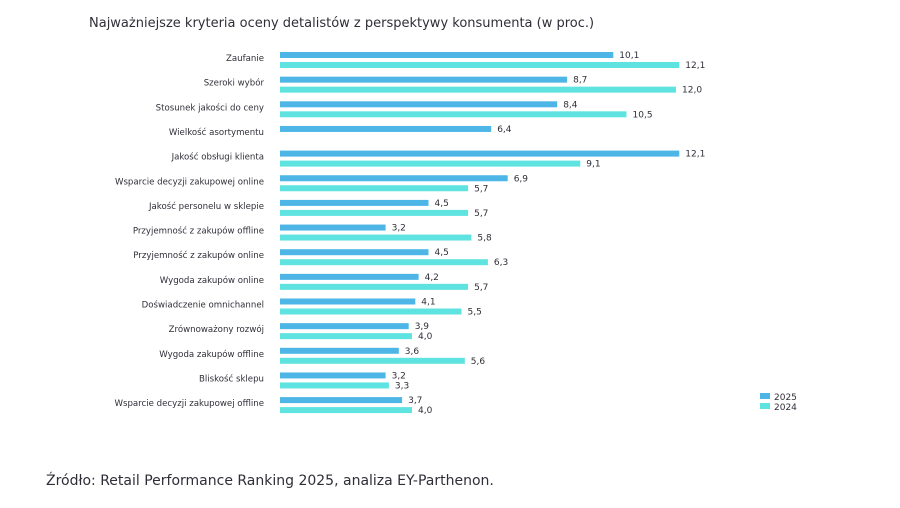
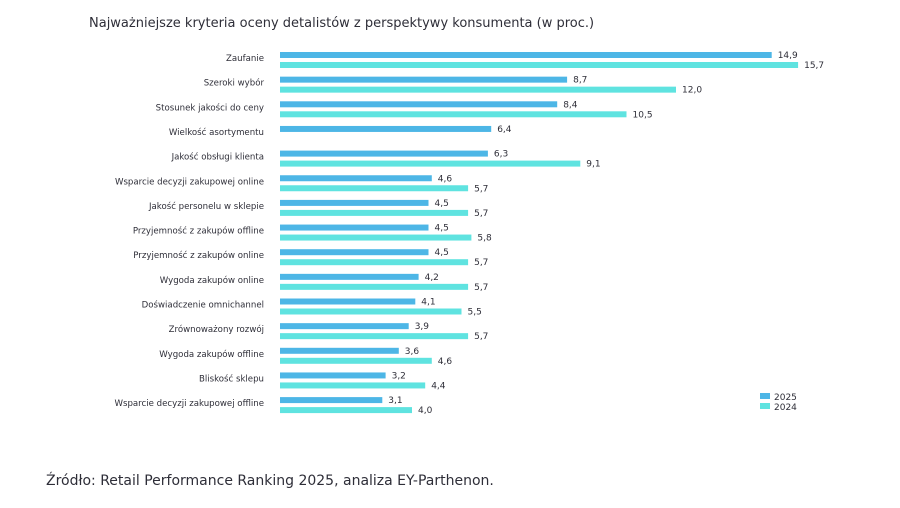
2025/Zaufanie: 10,1 -> 14,9
2024/Zaufanie: 12,1 -> 15,7
2025/Jakość obsługi klienta: 12,1 -> 6,3
2025/Wsparcie decyzji zakupowej online: 6,9 -> 4,6
2025/Przyjemność z zakupów offline: 3,2 -> 4,5
2024/Przyjemność z zakupów online: 6,3 -> 5,7
2024/Zrównoważony rozwój: 4,0 -> 5,7
2024/Wygoda zakupów offline: 5,6 -> 4,6
2024/Bliskość sklepu: 3,3 -> 4,4
2025/Wsparcie decyzji zakupowej offline: 3,7 -> 3,1
